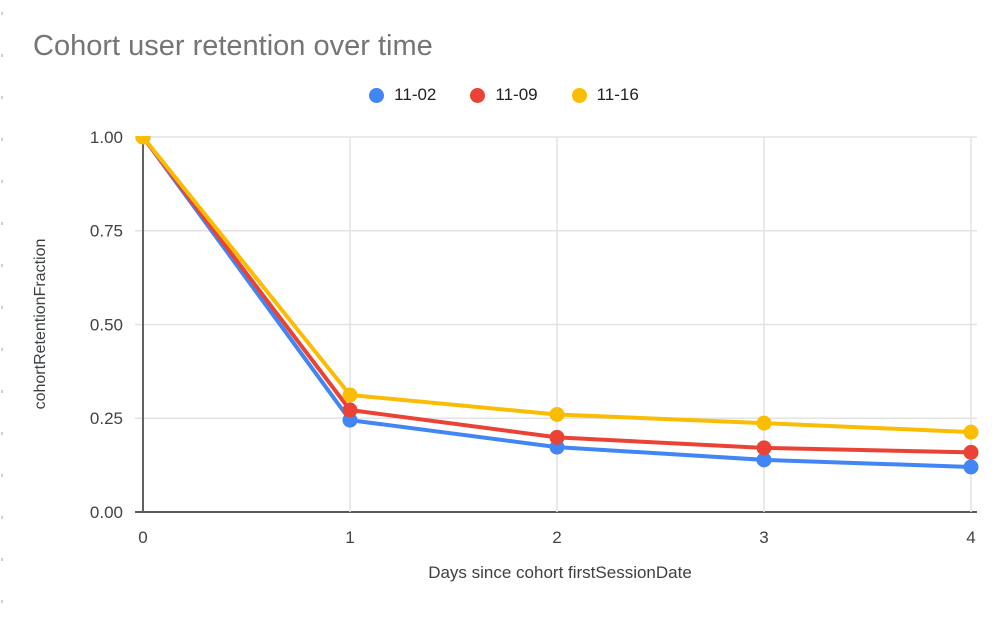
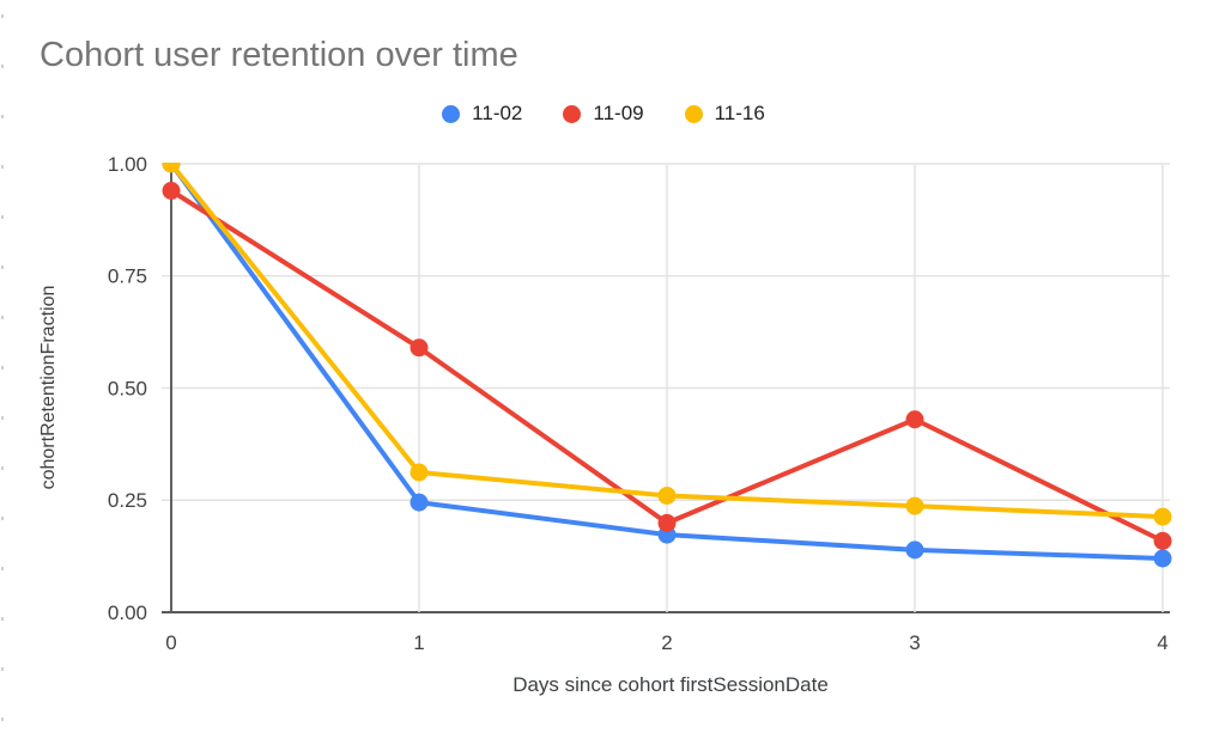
11-09/0: 1.00 -> 0.94
11-09/1: 0.27 -> 0.59
11-09/3: 0.17 -> 0.43
